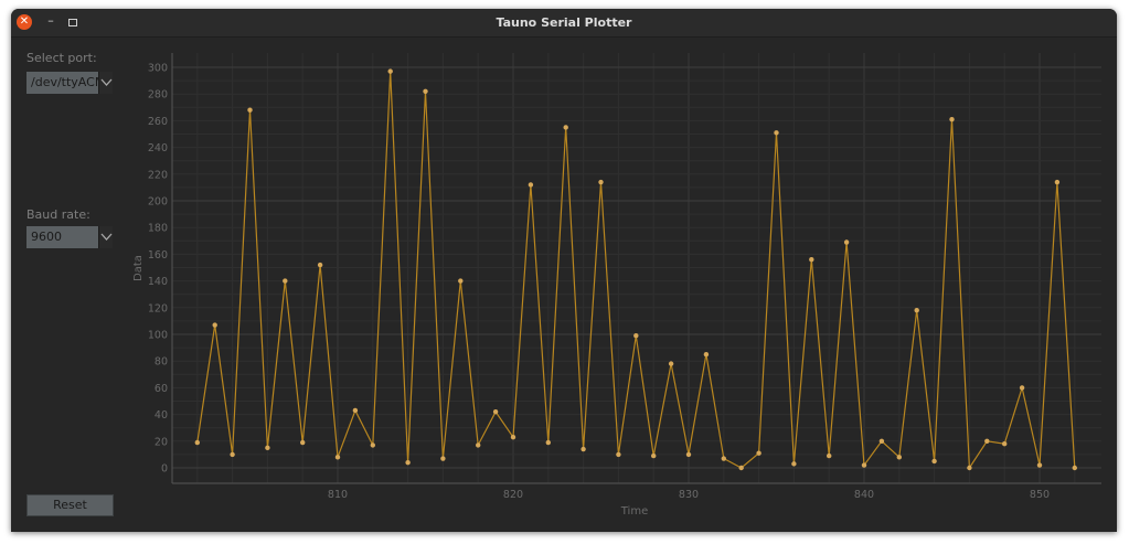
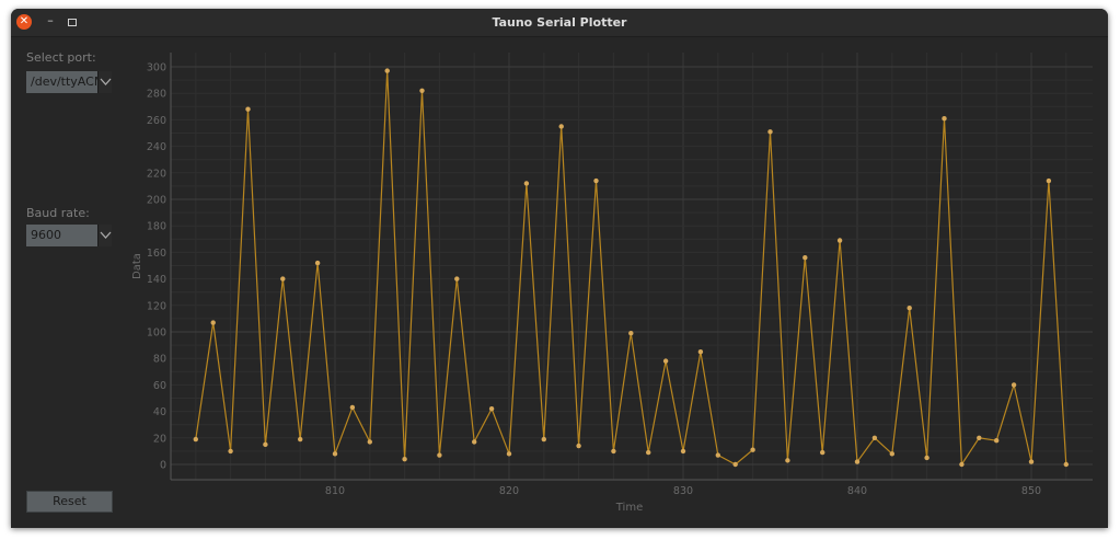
820: 23 -> 8
